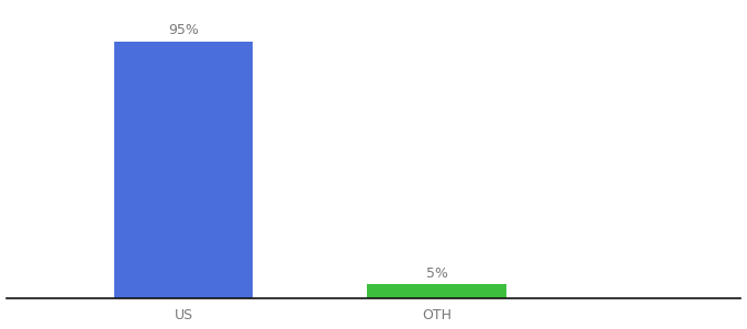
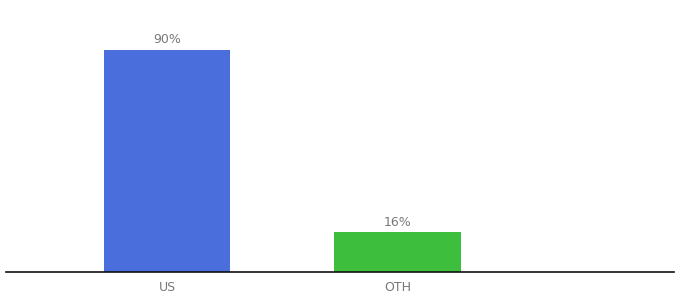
US: 95% -> 90%
OTH: 5% -> 16%
